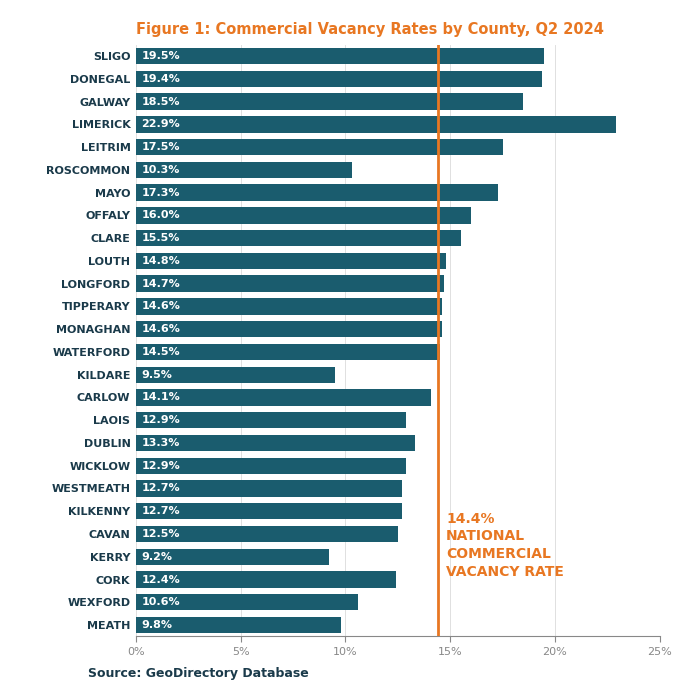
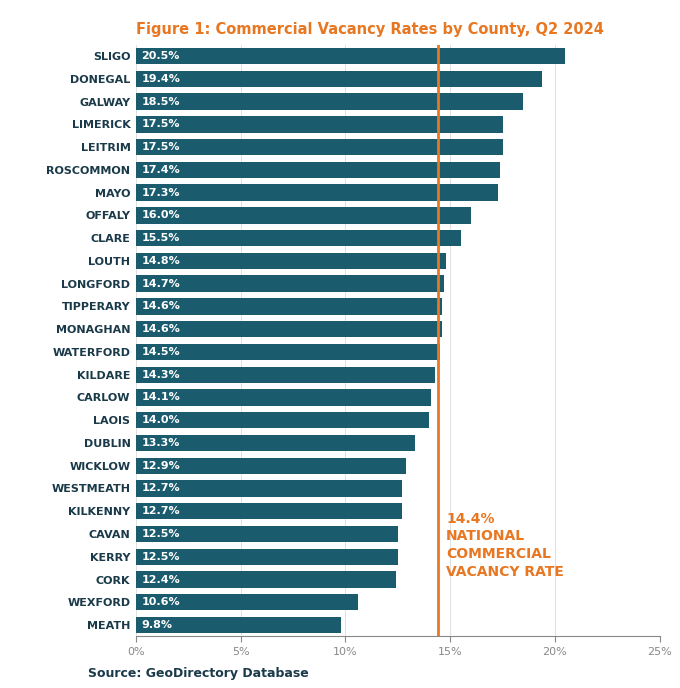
SLIGO: 19.5% -> 20.5%
LIMERICK: 22.9% -> 17.5%
ROSCOMMON: 10.3% -> 17.4%
KILDARE: 9.5% -> 14.3%
LAOIS: 12.9% -> 14.0%
KERRY: 9.2% -> 12.5%
